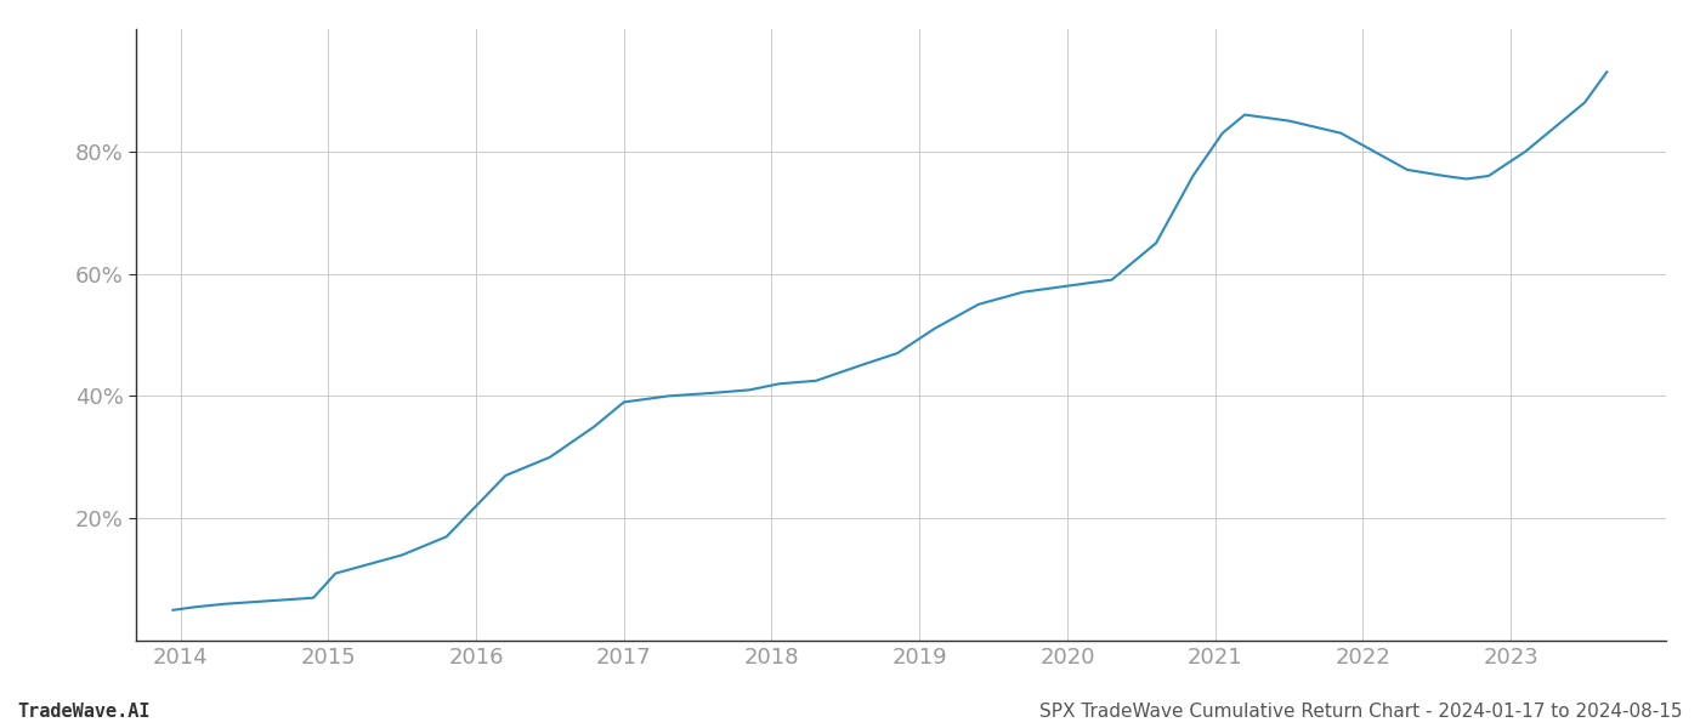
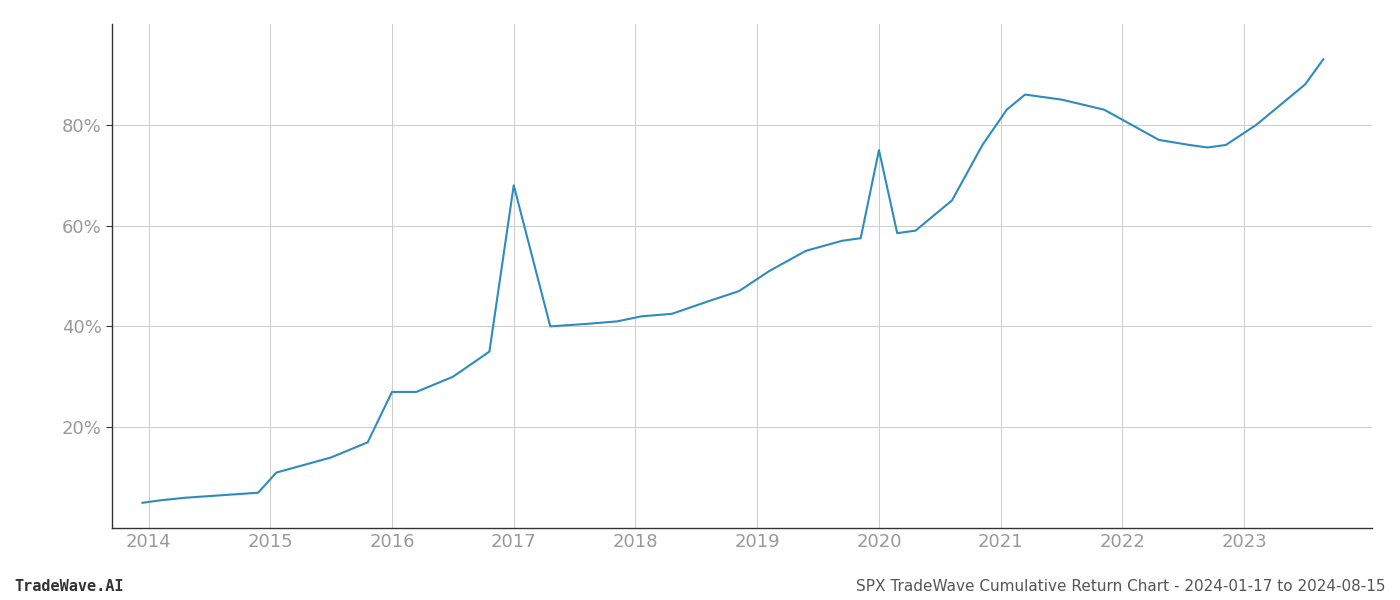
2016: 22.0% -> 27.0%
2017: 39.0% -> 68.0%
2020: 58.0% -> 75.0%
